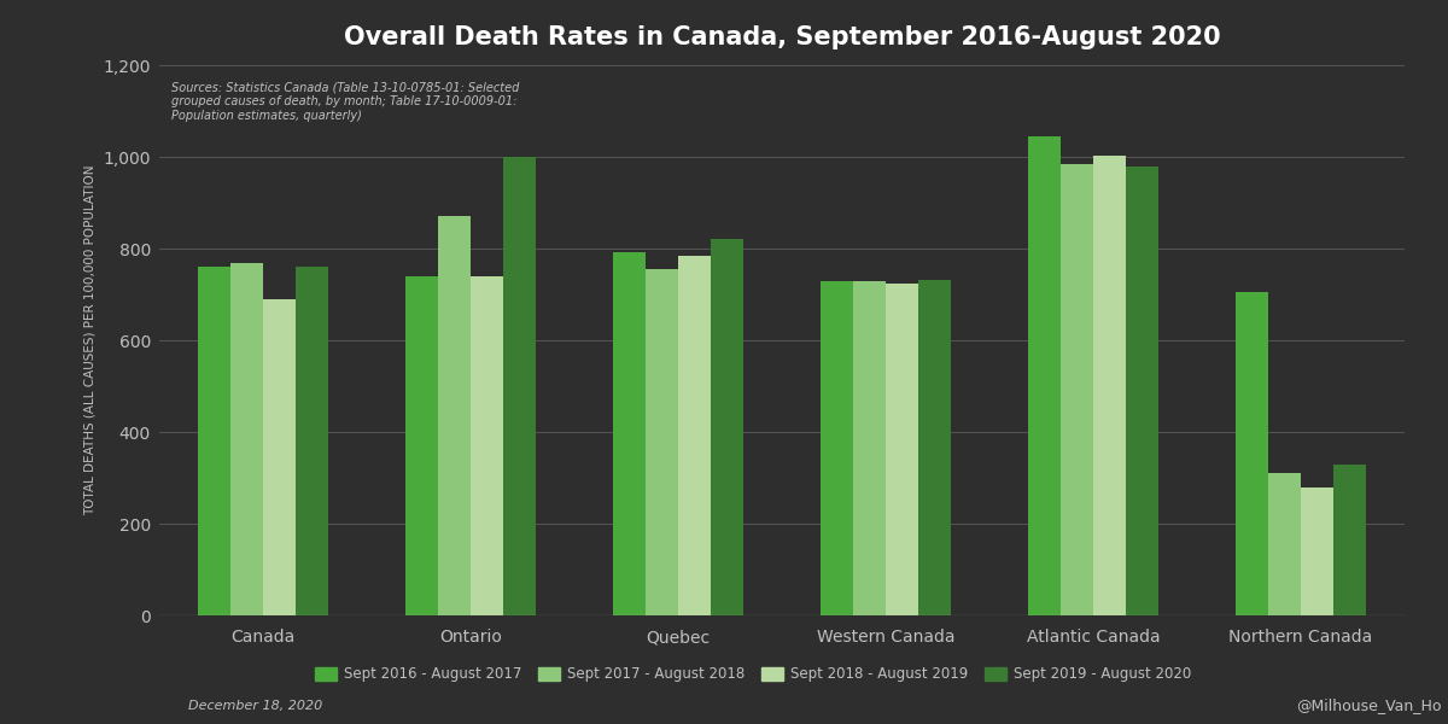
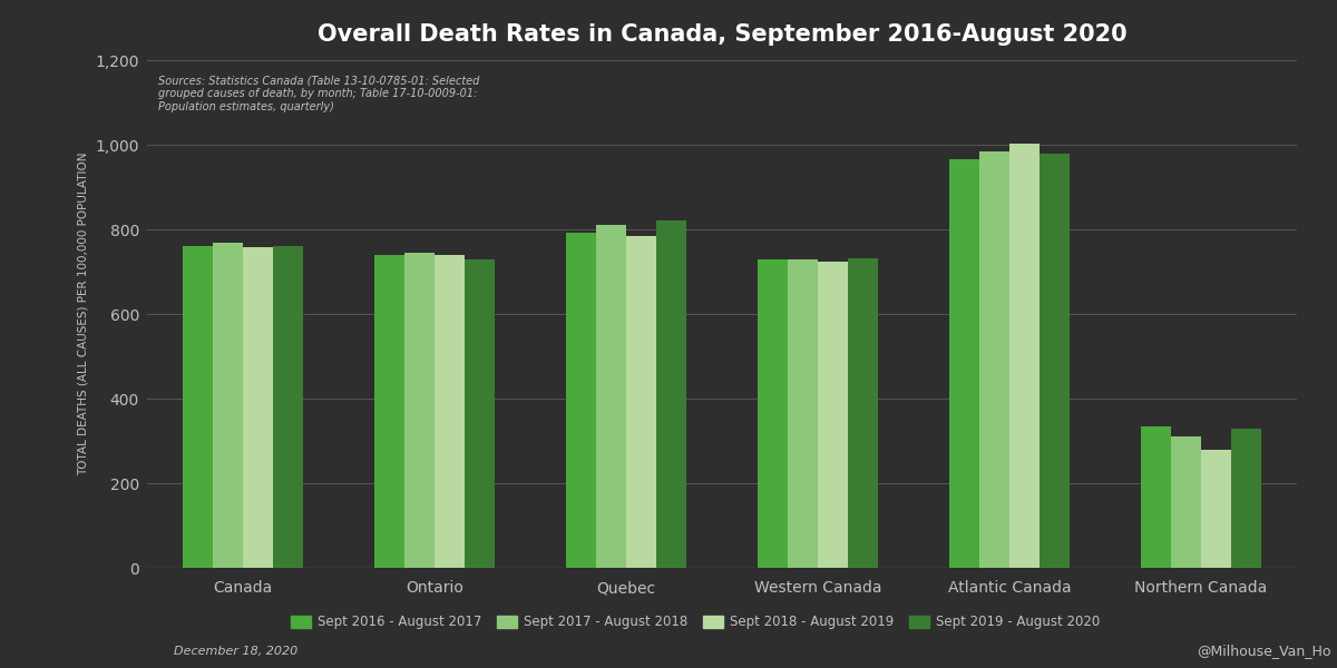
Sept 2018 - August 2019/Canada: 690 -> 758
Sept 2017 - August 2018/Ontario: 870 -> 745
Sept 2019 - August 2020/Ontario: 1,000 -> 730
Sept 2017 - August 2018/Quebec: 755 -> 810
Sept 2016 - August 2017/Atlantic Canada: 1,045 -> 965
Sept 2016 - August 2017/Northern Canada: 705 -> 335
